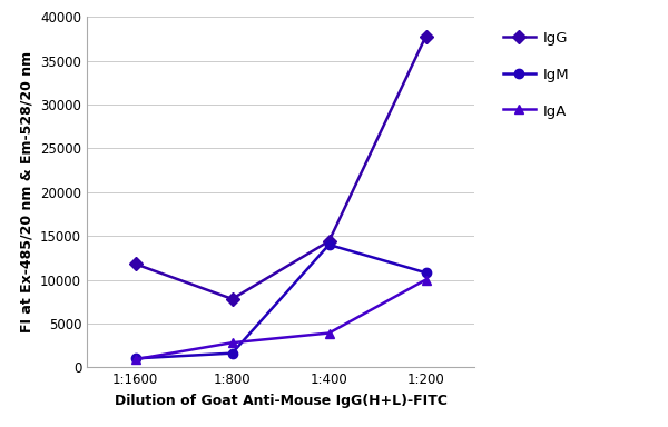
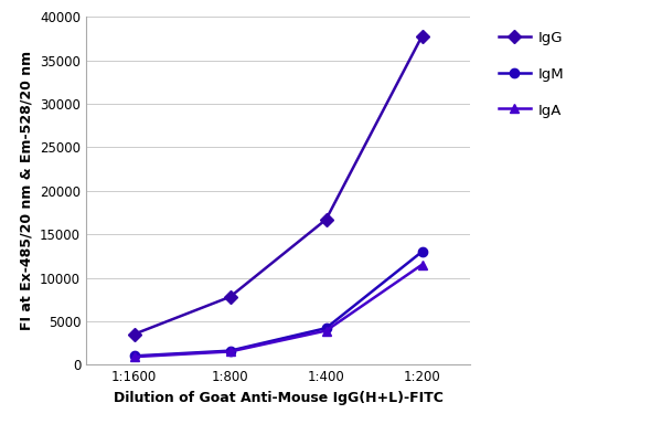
IgG/1:1600: 11800 -> 3500
IgA/1:800: 2800 -> 1500
IgG/1:400: 14400 -> 16700
IgM/1:400: 14000 -> 4200
IgM/1:200: 10800 -> 13000
IgA/1:200: 10000 -> 11500
